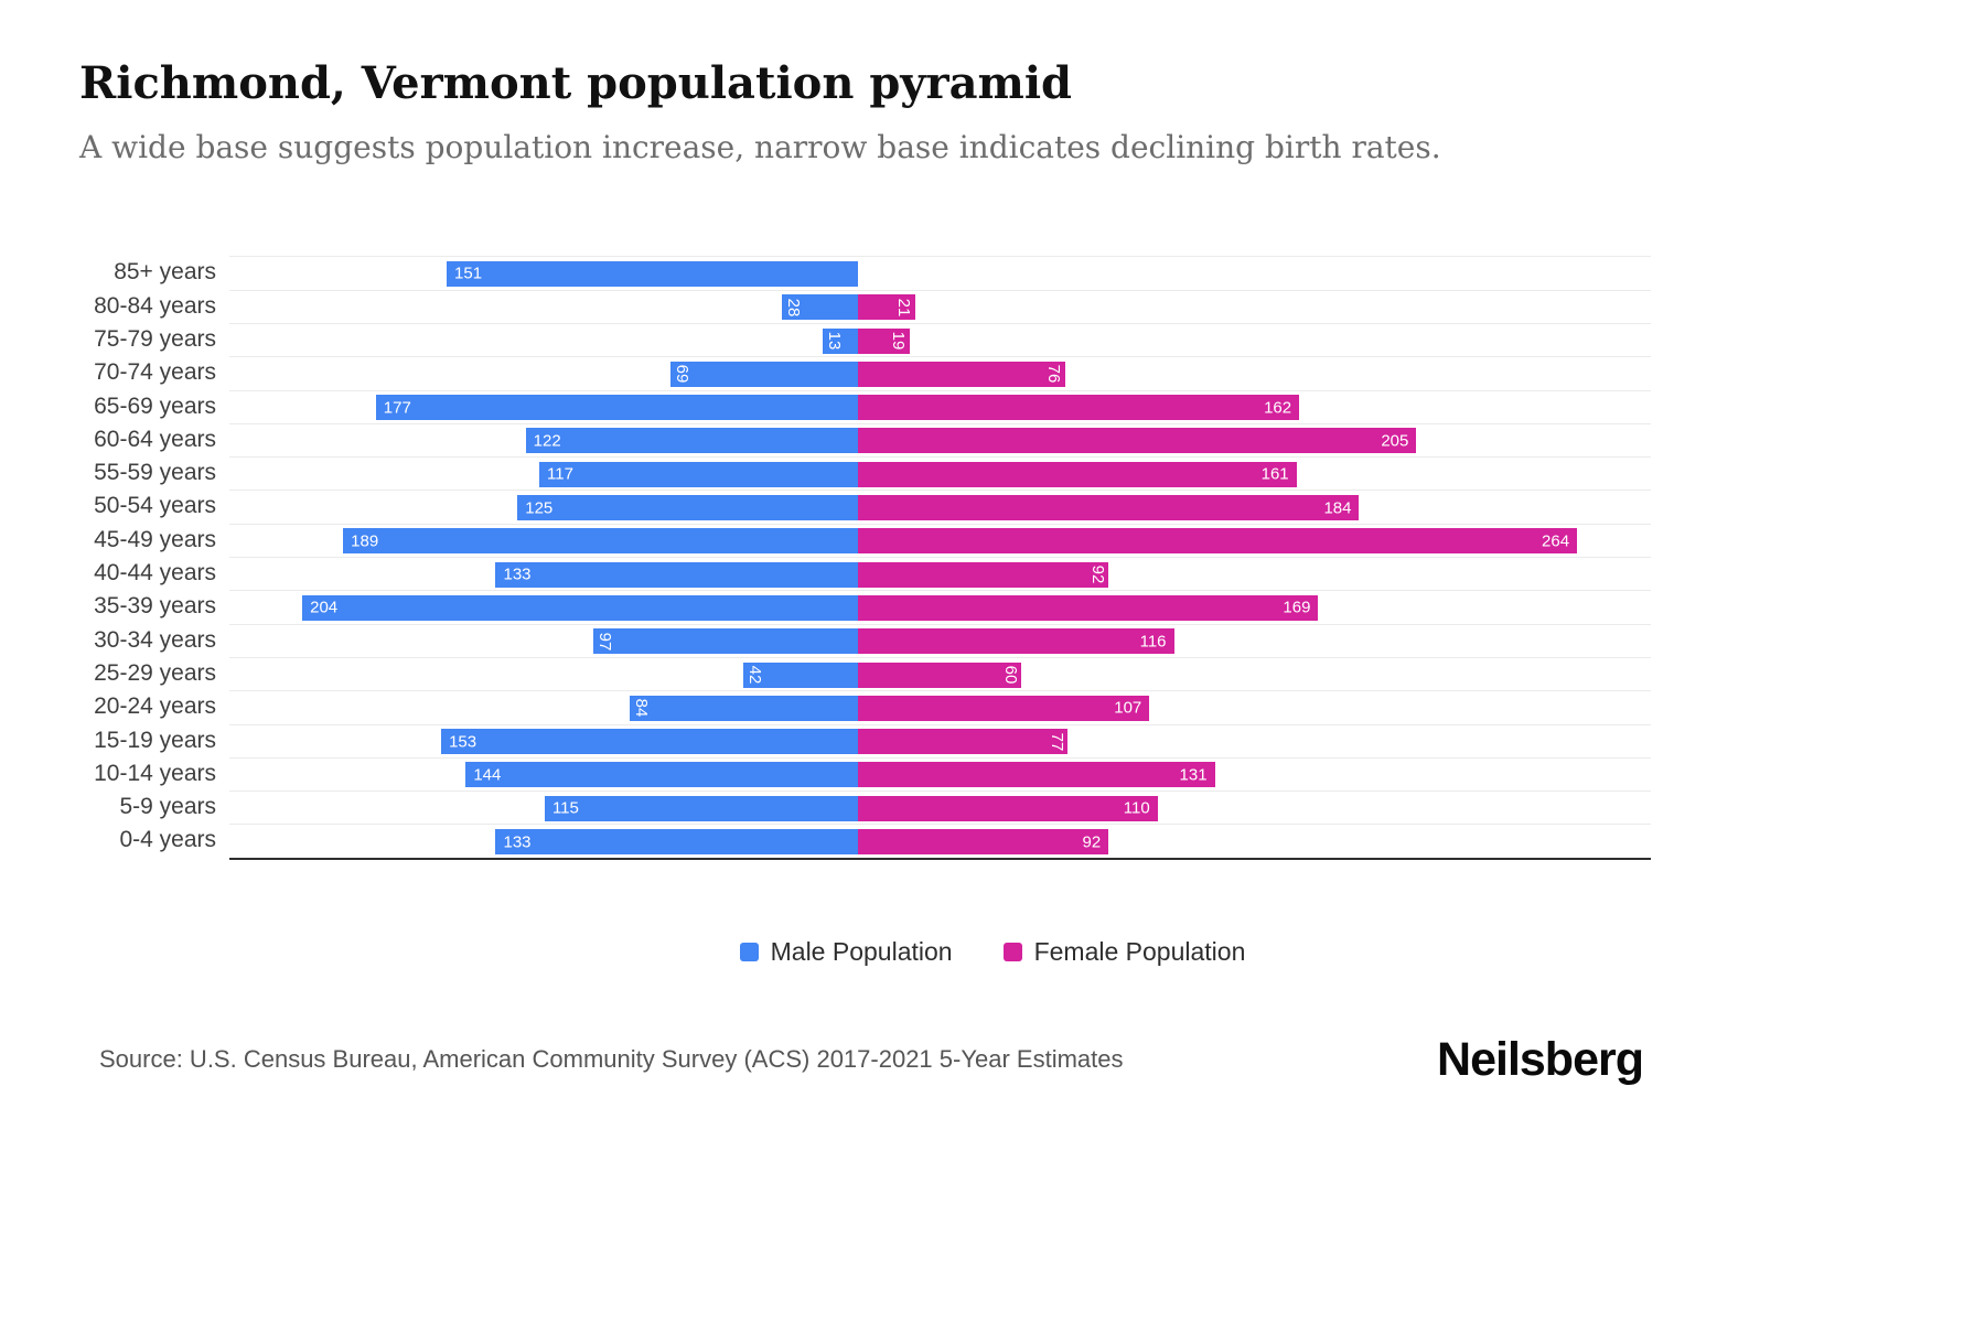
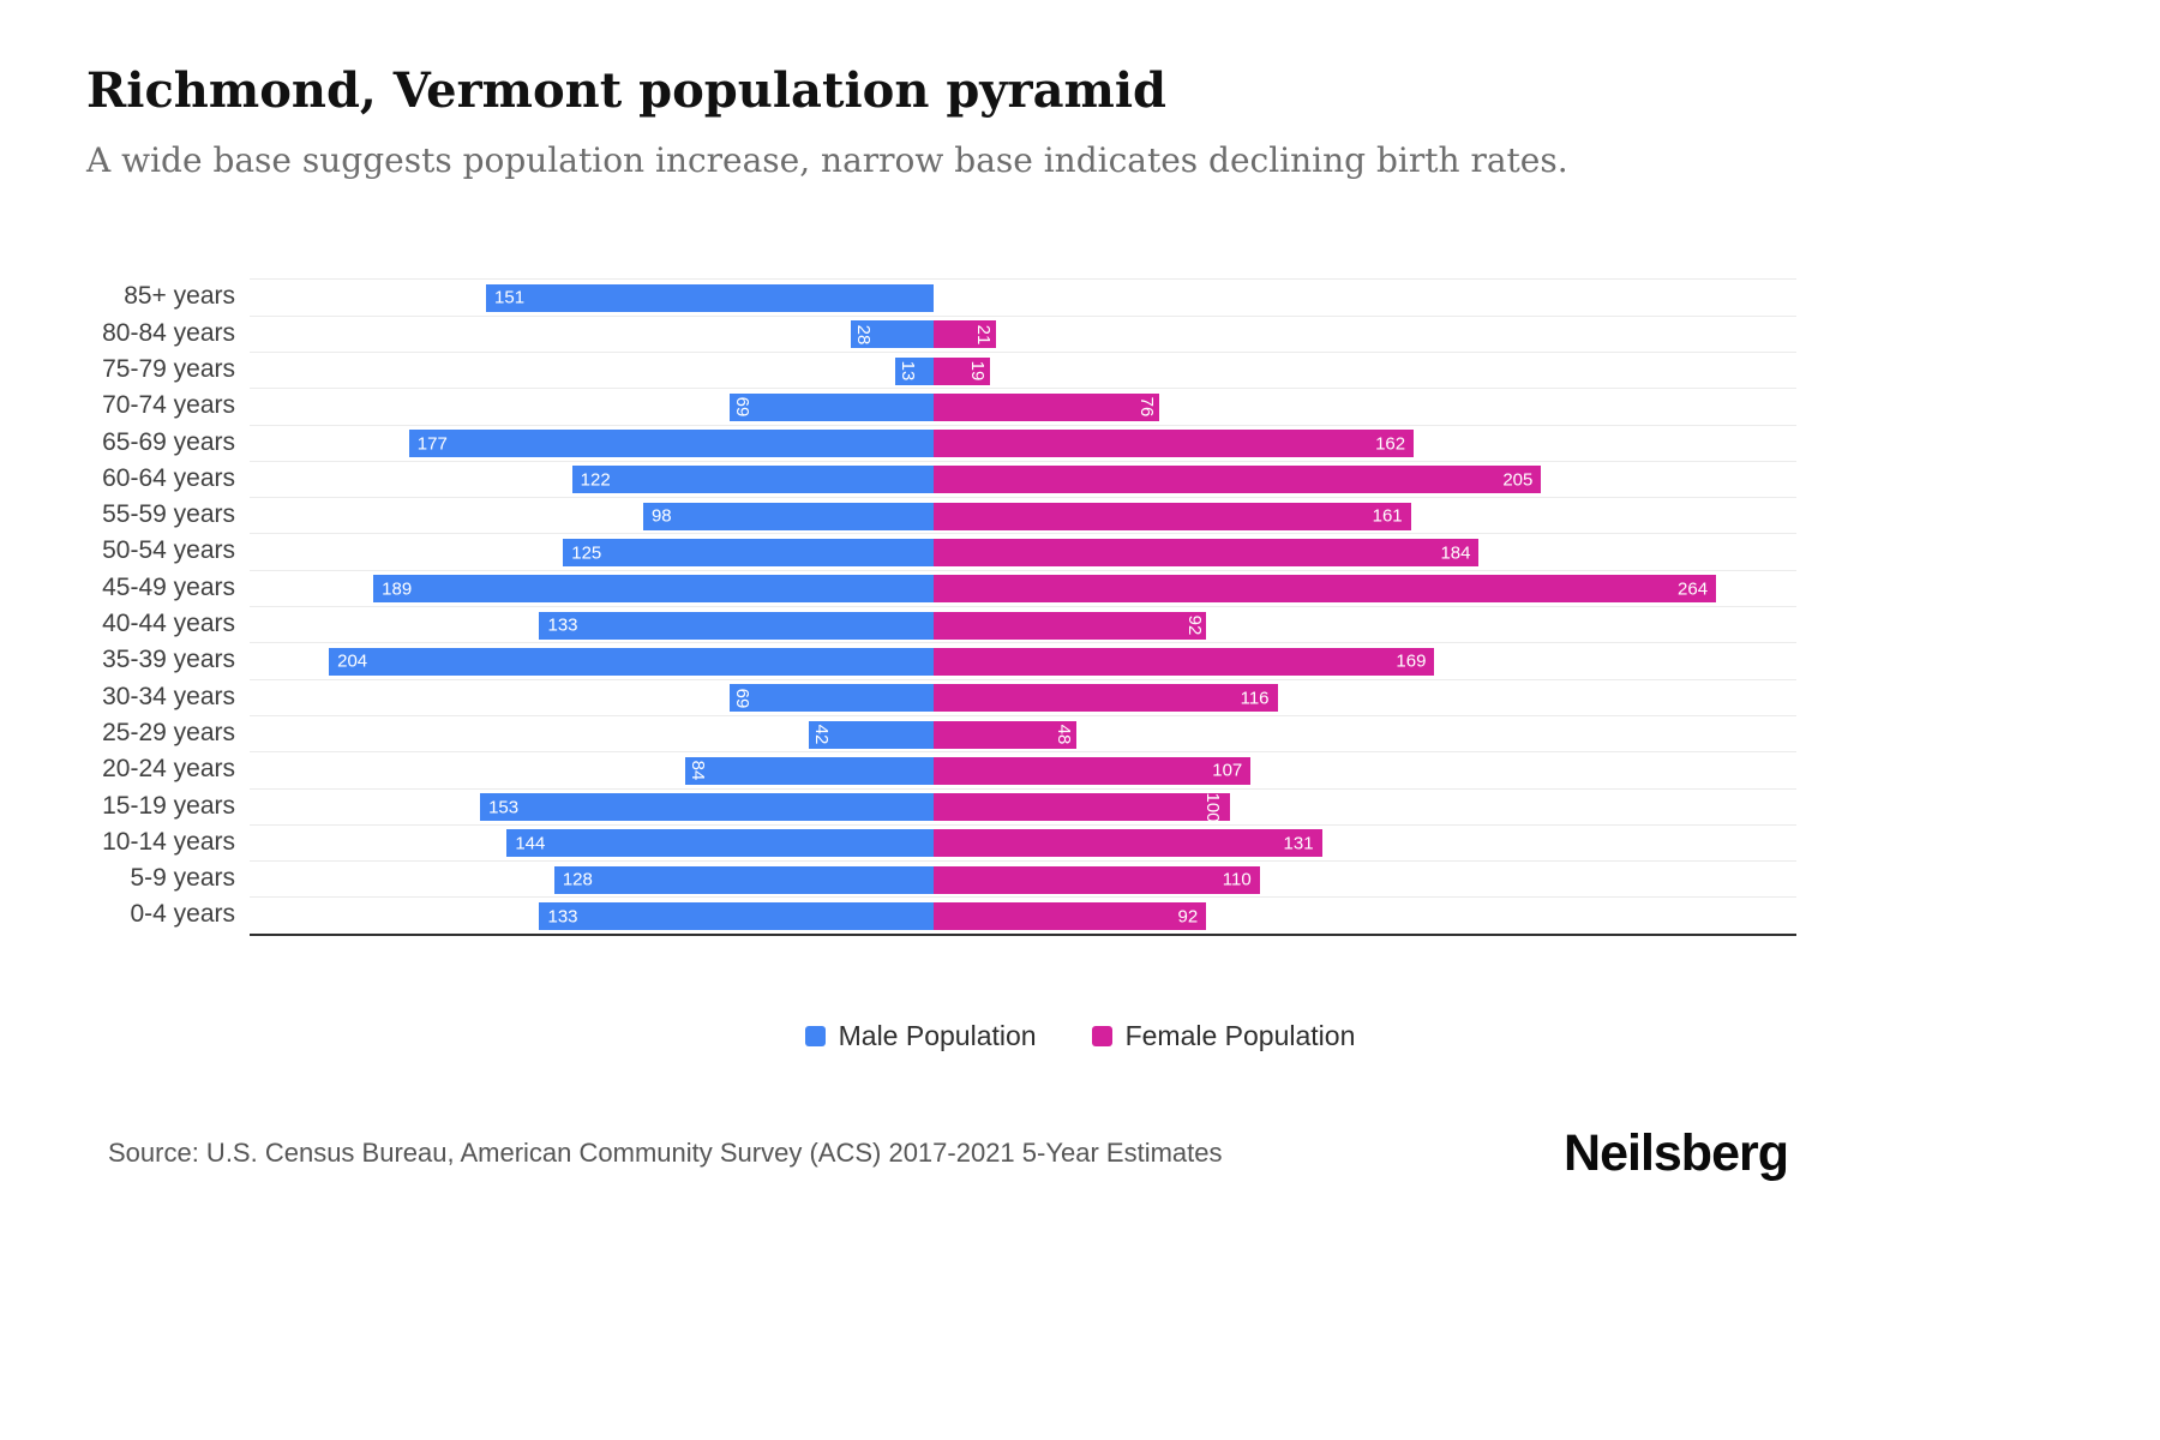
Male Population/55-59 years: 117 -> 98
Male Population/30-34 years: 97 -> 69
Female Population/25-29 years: 60 -> 48
Female Population/15-19 years: 77 -> 100
Male Population/5-9 years: 115 -> 128
